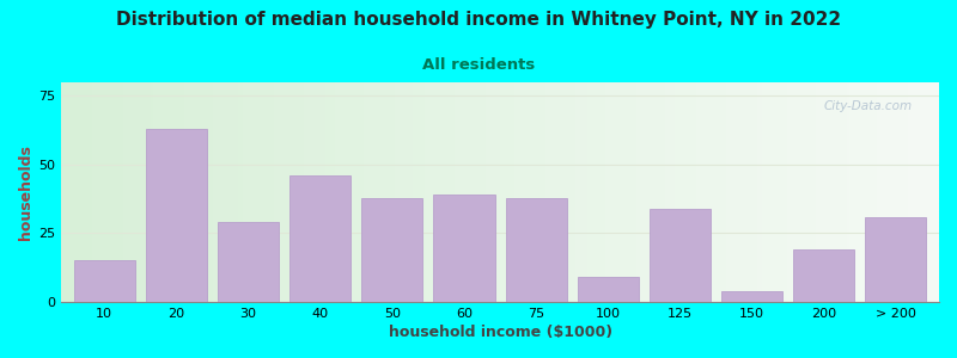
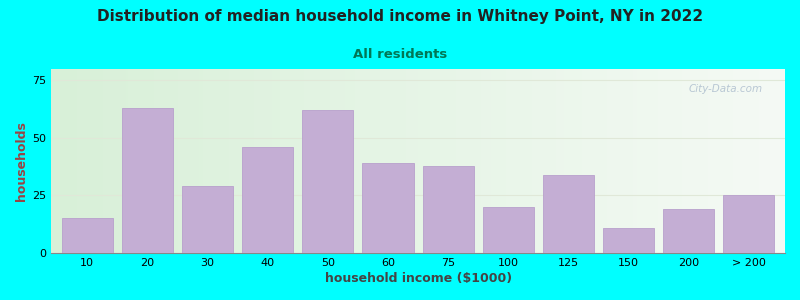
50: 38 -> 62
100: 9 -> 20
150: 4 -> 11
> 200: 31 -> 25
